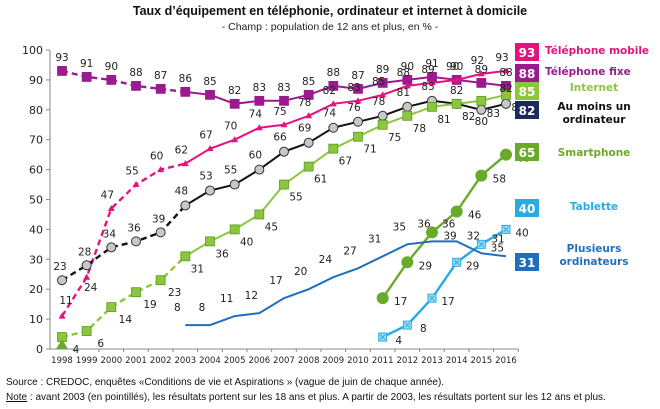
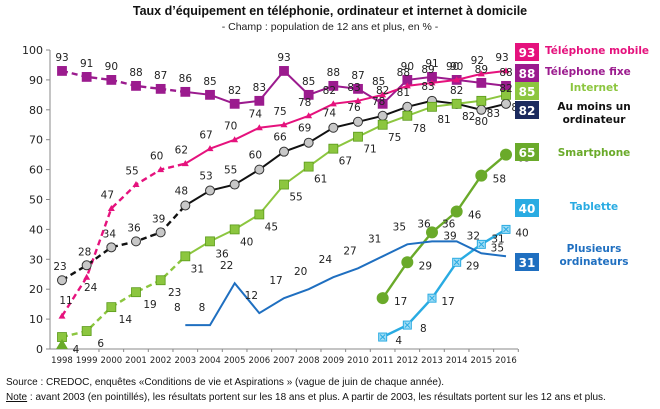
Plusieurs ordinateurs/2005: 11 -> 22
Téléphone fixe/2007: 83 -> 93
Téléphone fixe/2011: 89 -> 82
